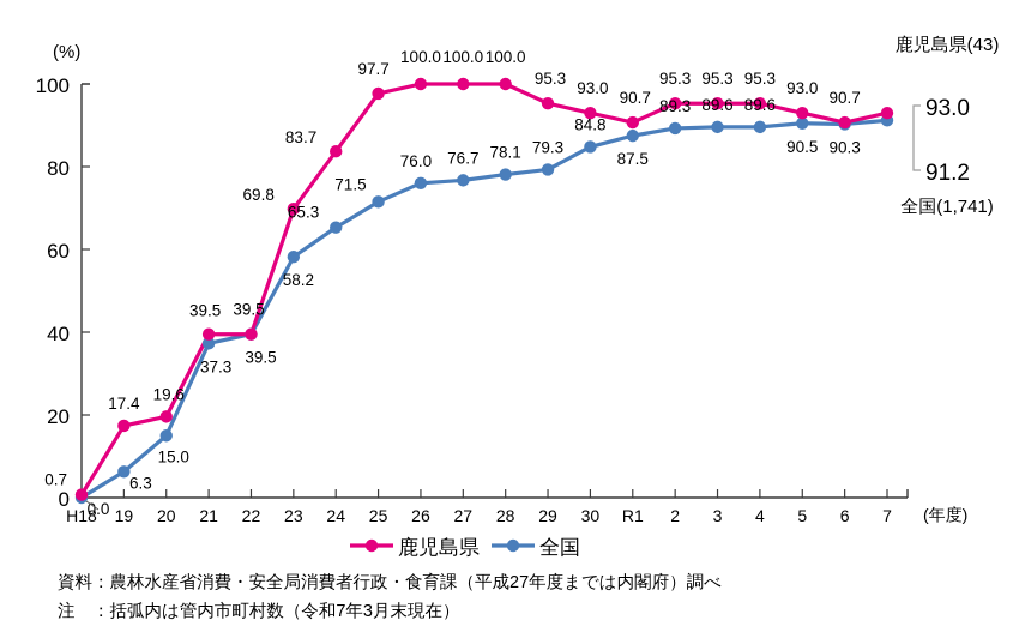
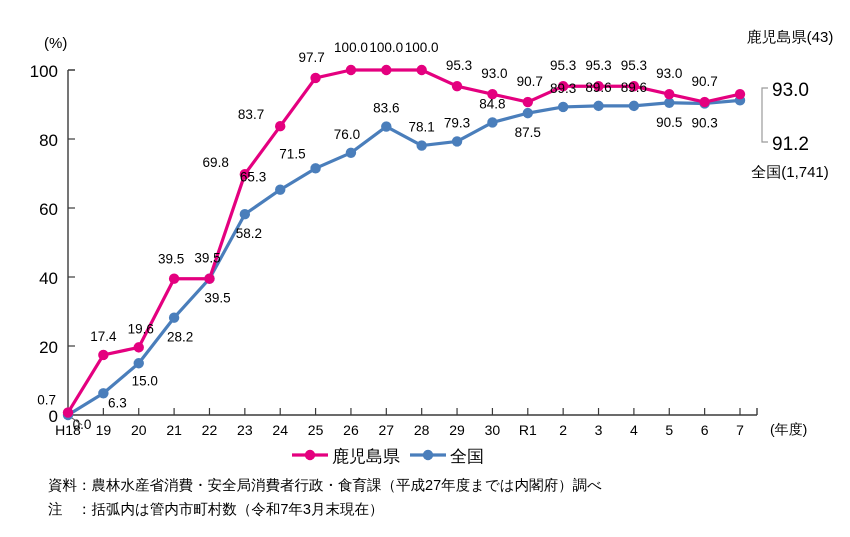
全国/21: 37.3 -> 28.2
全国/27: 76.7 -> 83.6
